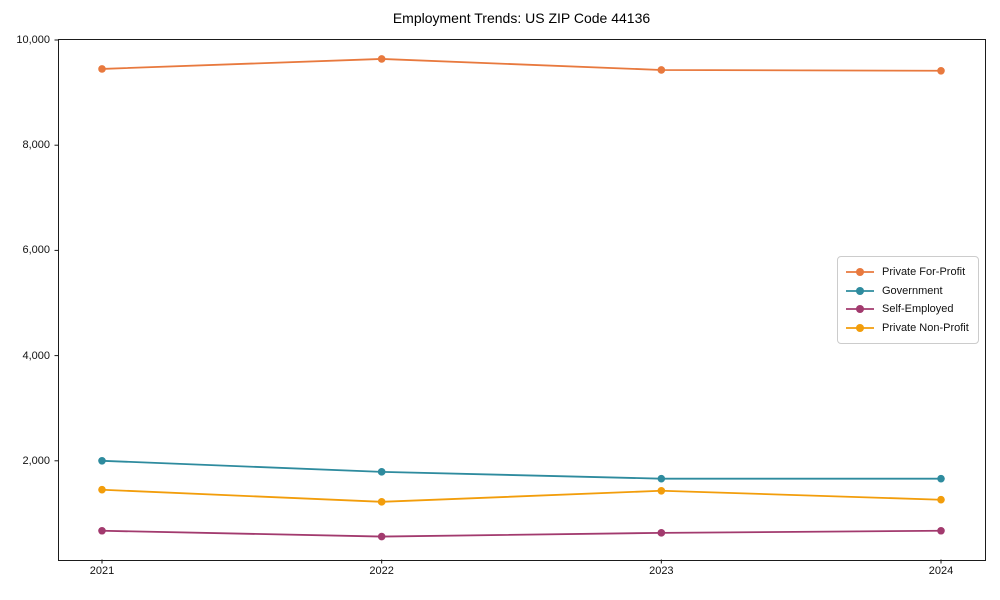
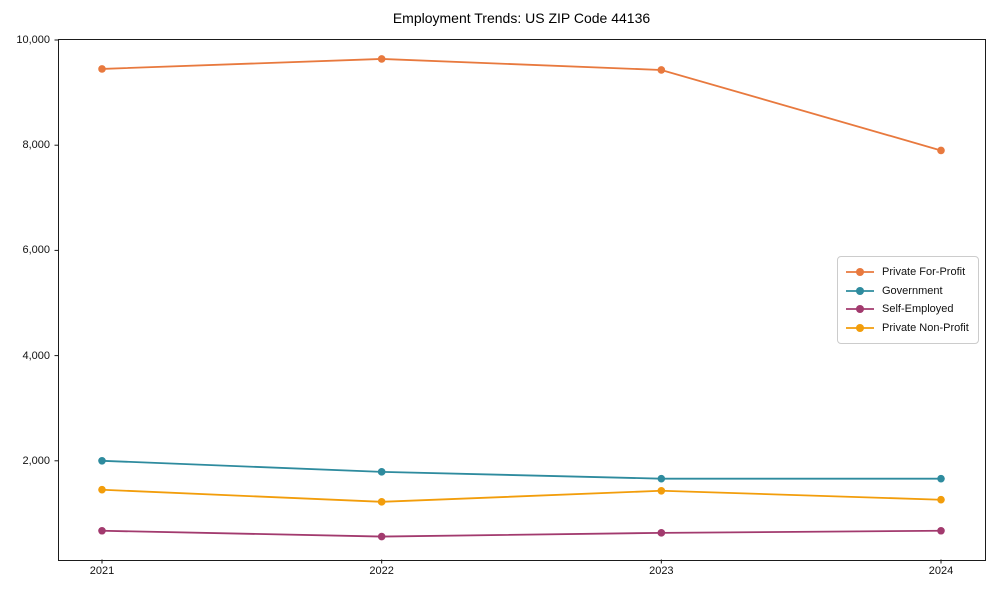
Private For-Profit/2024: 9400 -> 7900
